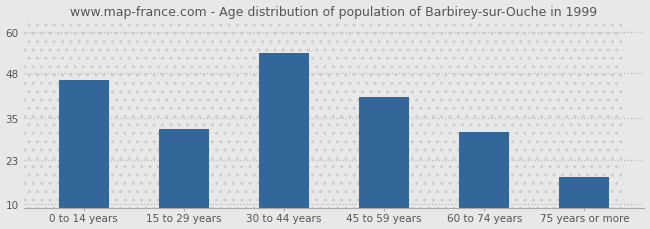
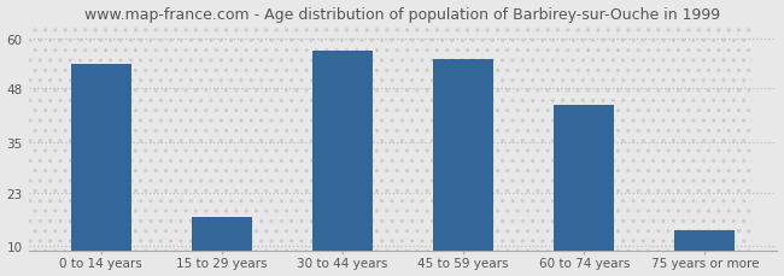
0 to 14 years: 46 -> 54
15 to 29 years: 32 -> 17
30 to 44 years: 54 -> 57
45 to 59 years: 41 -> 55
60 to 74 years: 31 -> 44
75 years or more: 18 -> 14
